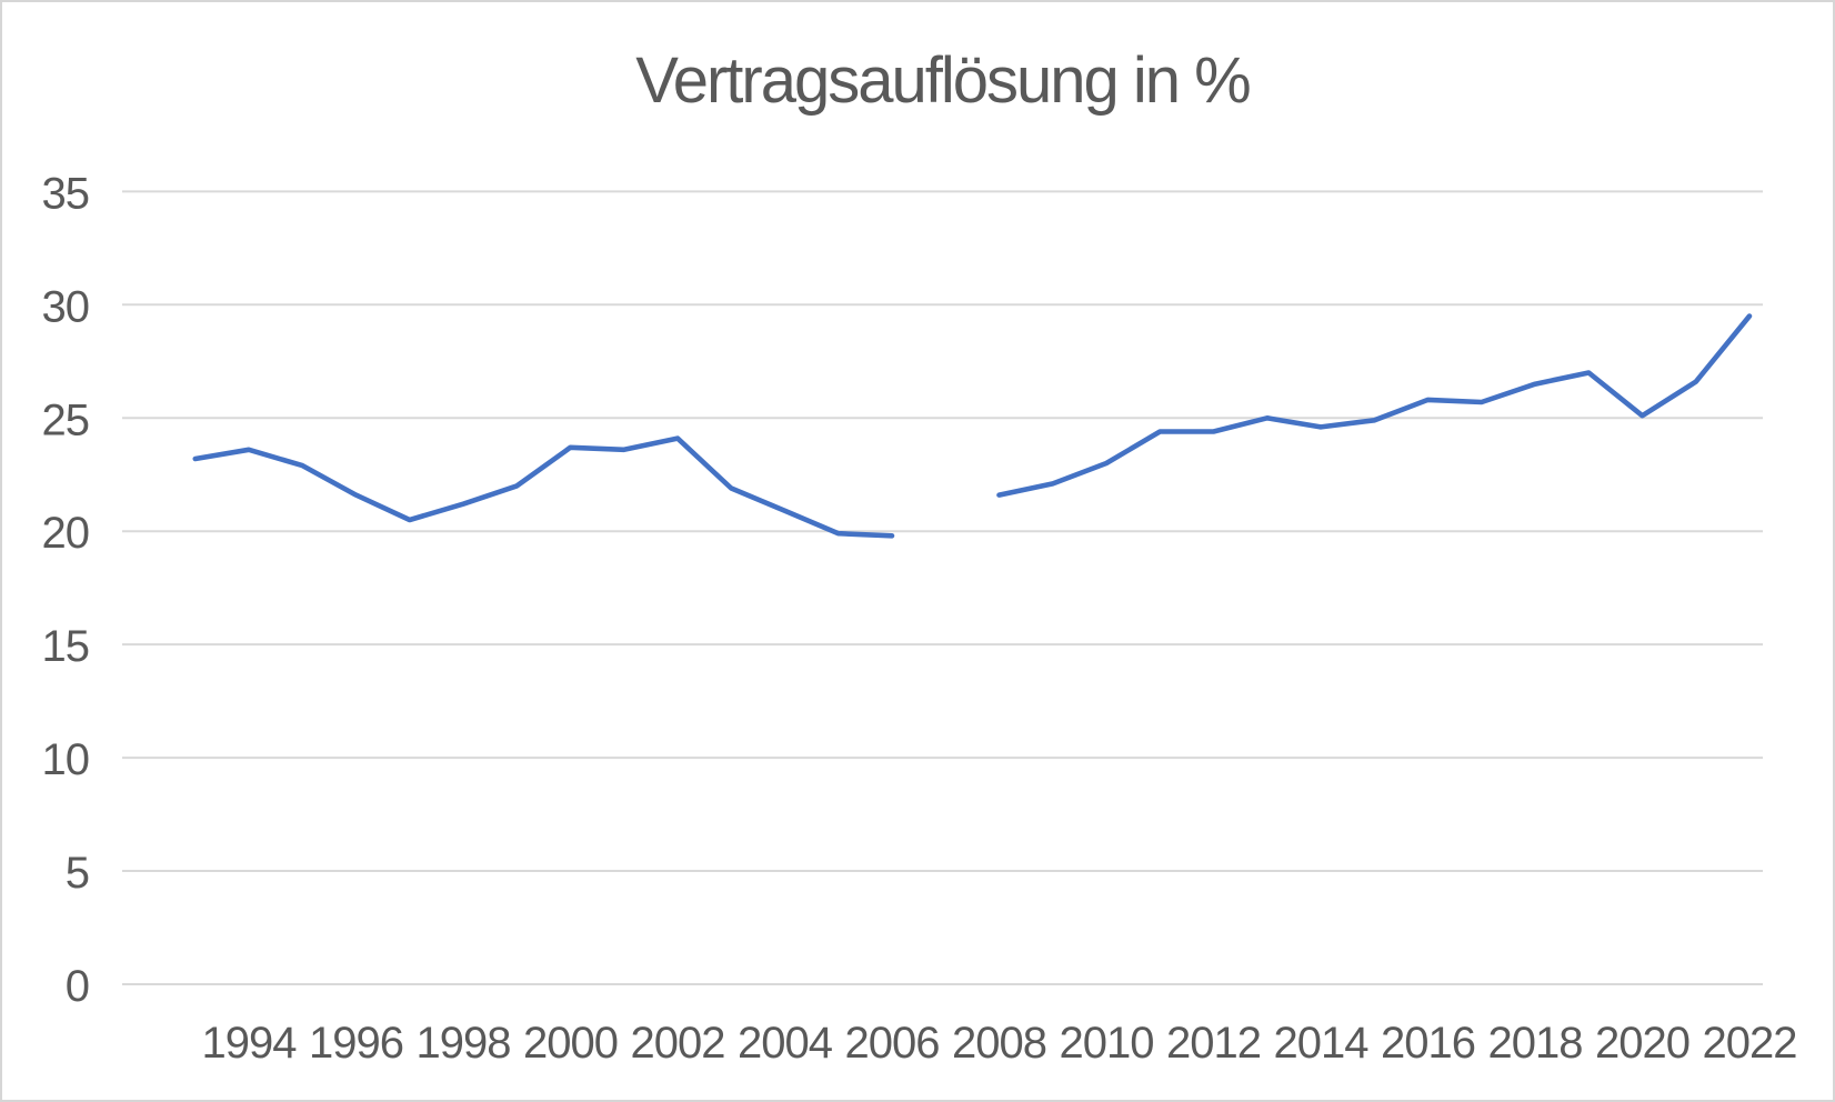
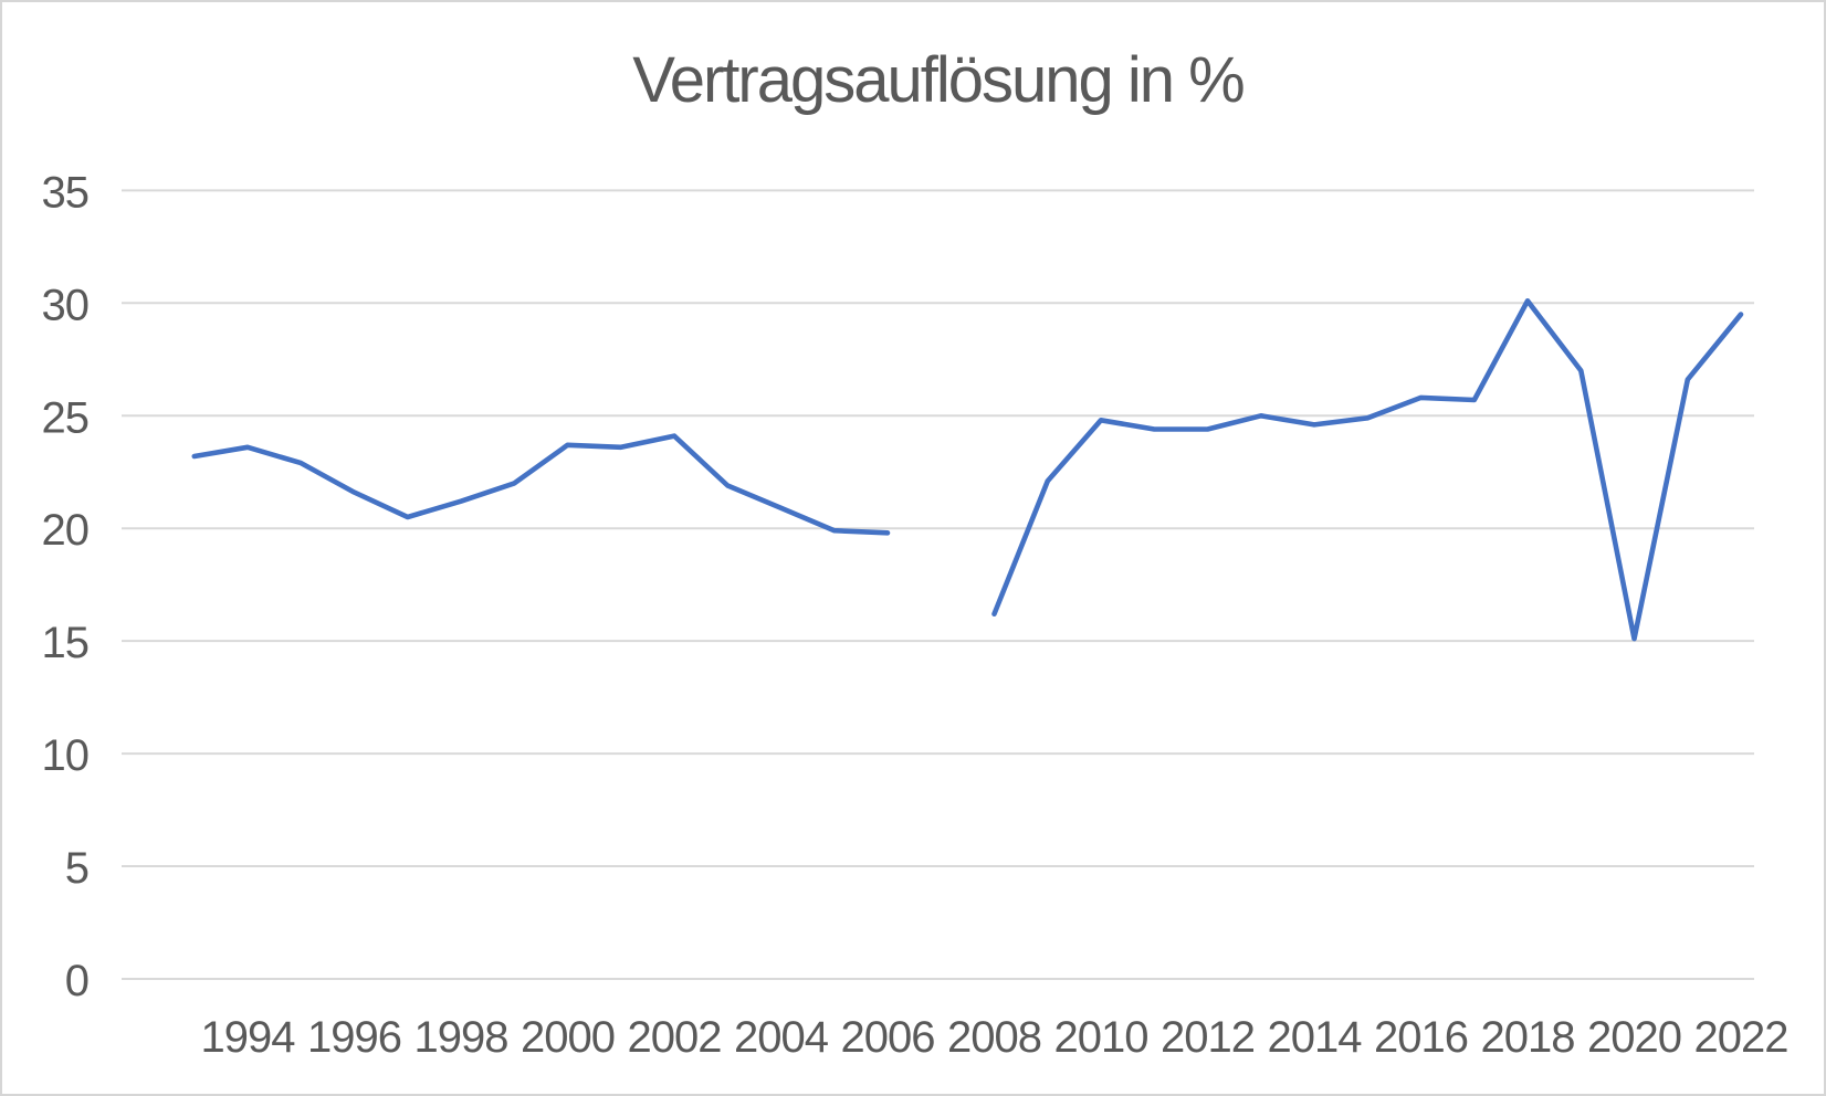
2008: 21.6 -> 16.2
2010: 23.0 -> 24.8
2018: 26.5 -> 30.1
2020: 25.1 -> 15.1
